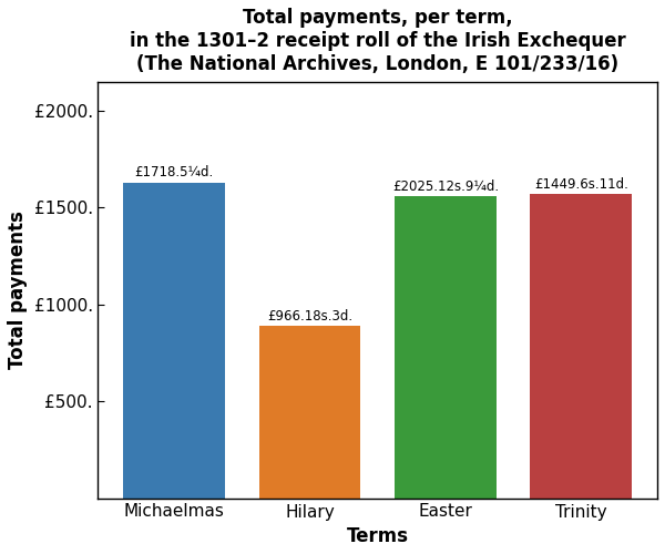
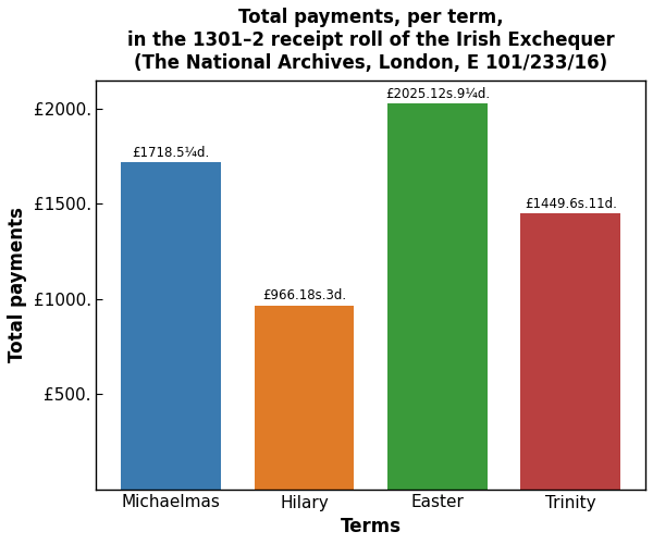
Michaelmas: £1630. -> £1720.
Hilary: £890. -> £970.
Easter: £1560. -> £2030.
Trinity: £1570. -> £1450.
